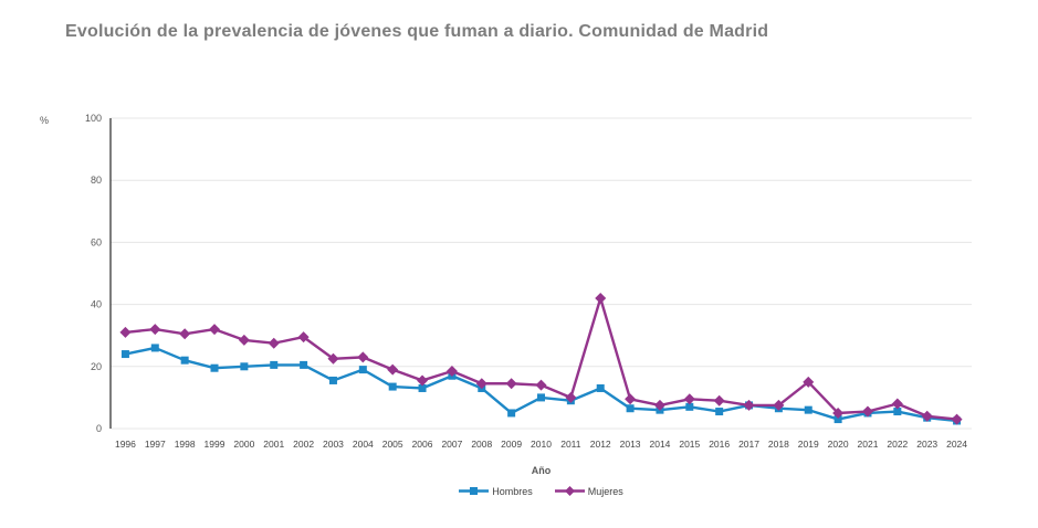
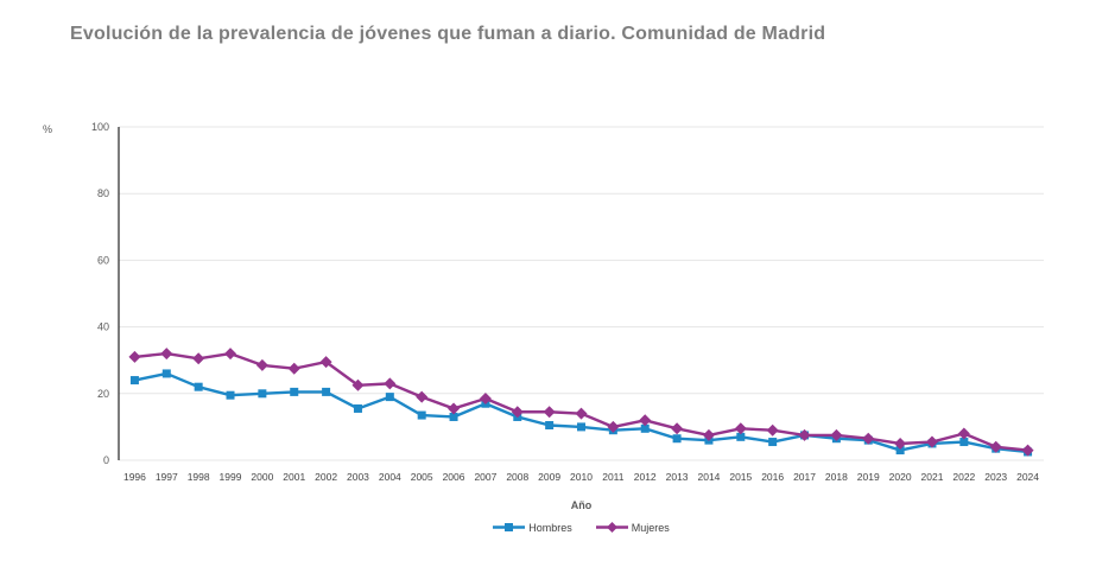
Hombres/2009: 5 -> 10
Hombres/2012: 13 -> 10
Mujeres/2012: 42 -> 12
Mujeres/2019: 15 -> 6
